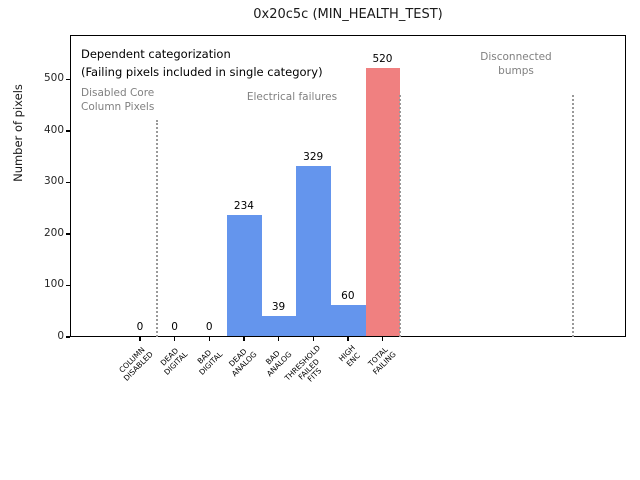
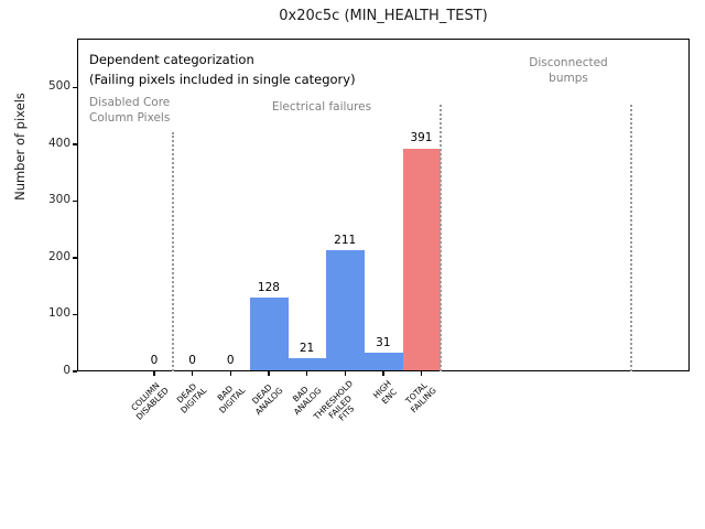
DEAD ANALOG: 234 -> 128
BAD ANALOG: 39 -> 21
THRESHOLD FAILED FITS: 329 -> 211
HIGH ENC: 60 -> 31
TOTAL FAILING: 520 -> 391
